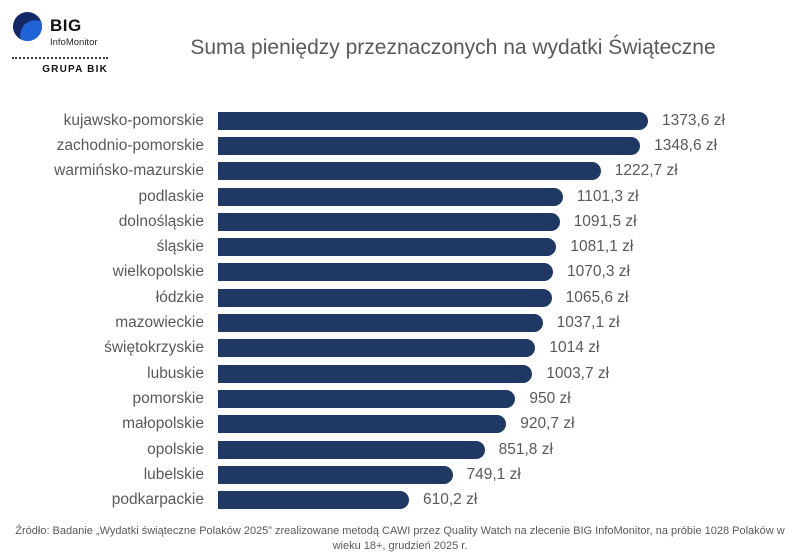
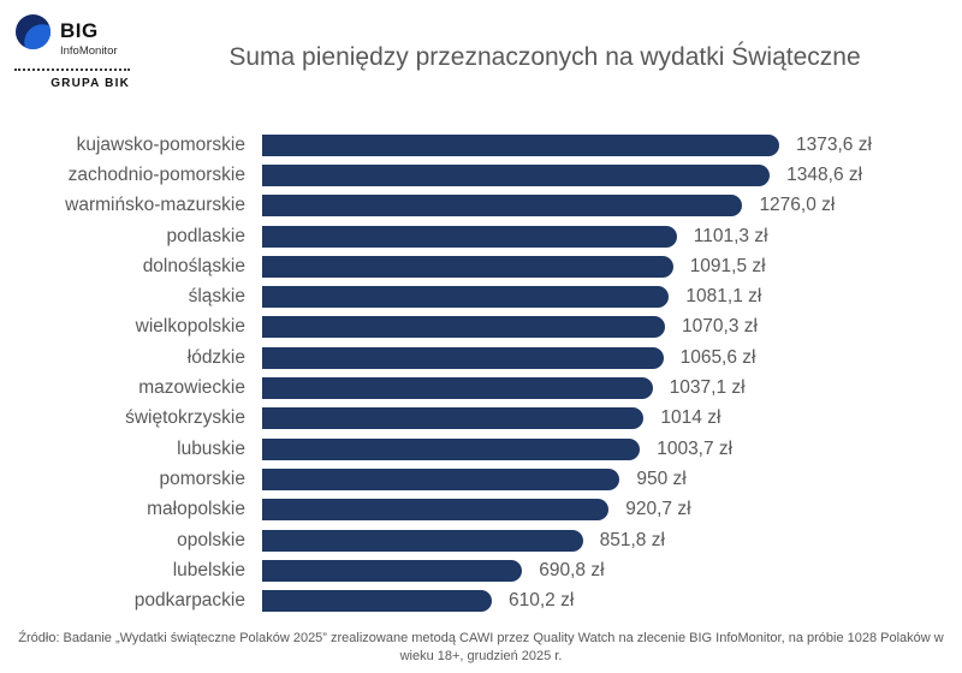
warmińsko-mazurskie: 1222,7 -> 1276,0
lubelskie: 749,1 -> 690,8
